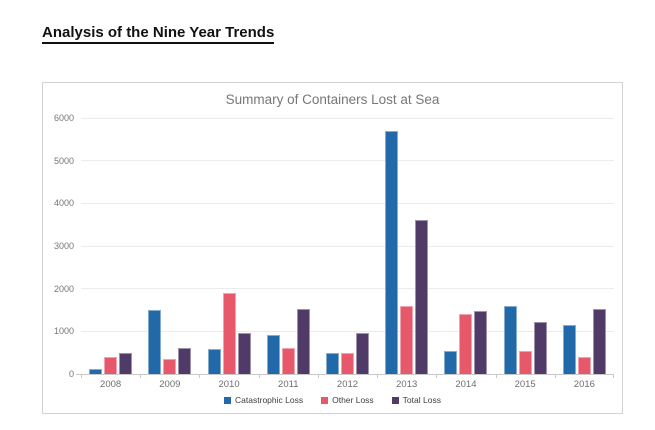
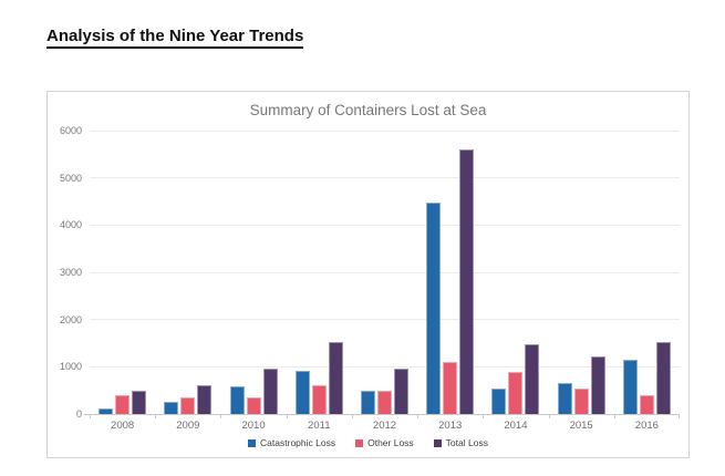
Catastrophic Loss/2009: 1500 -> 200
Other Loss/2010: 1900 -> 400
Catastrophic Loss/2013: 5700 -> 4500
Other Loss/2013: 1600 -> 1100
Total Loss/2013: 3600 -> 5600
Other Loss/2014: 1400 -> 900
Catastrophic Loss/2015: 1600 -> 700
